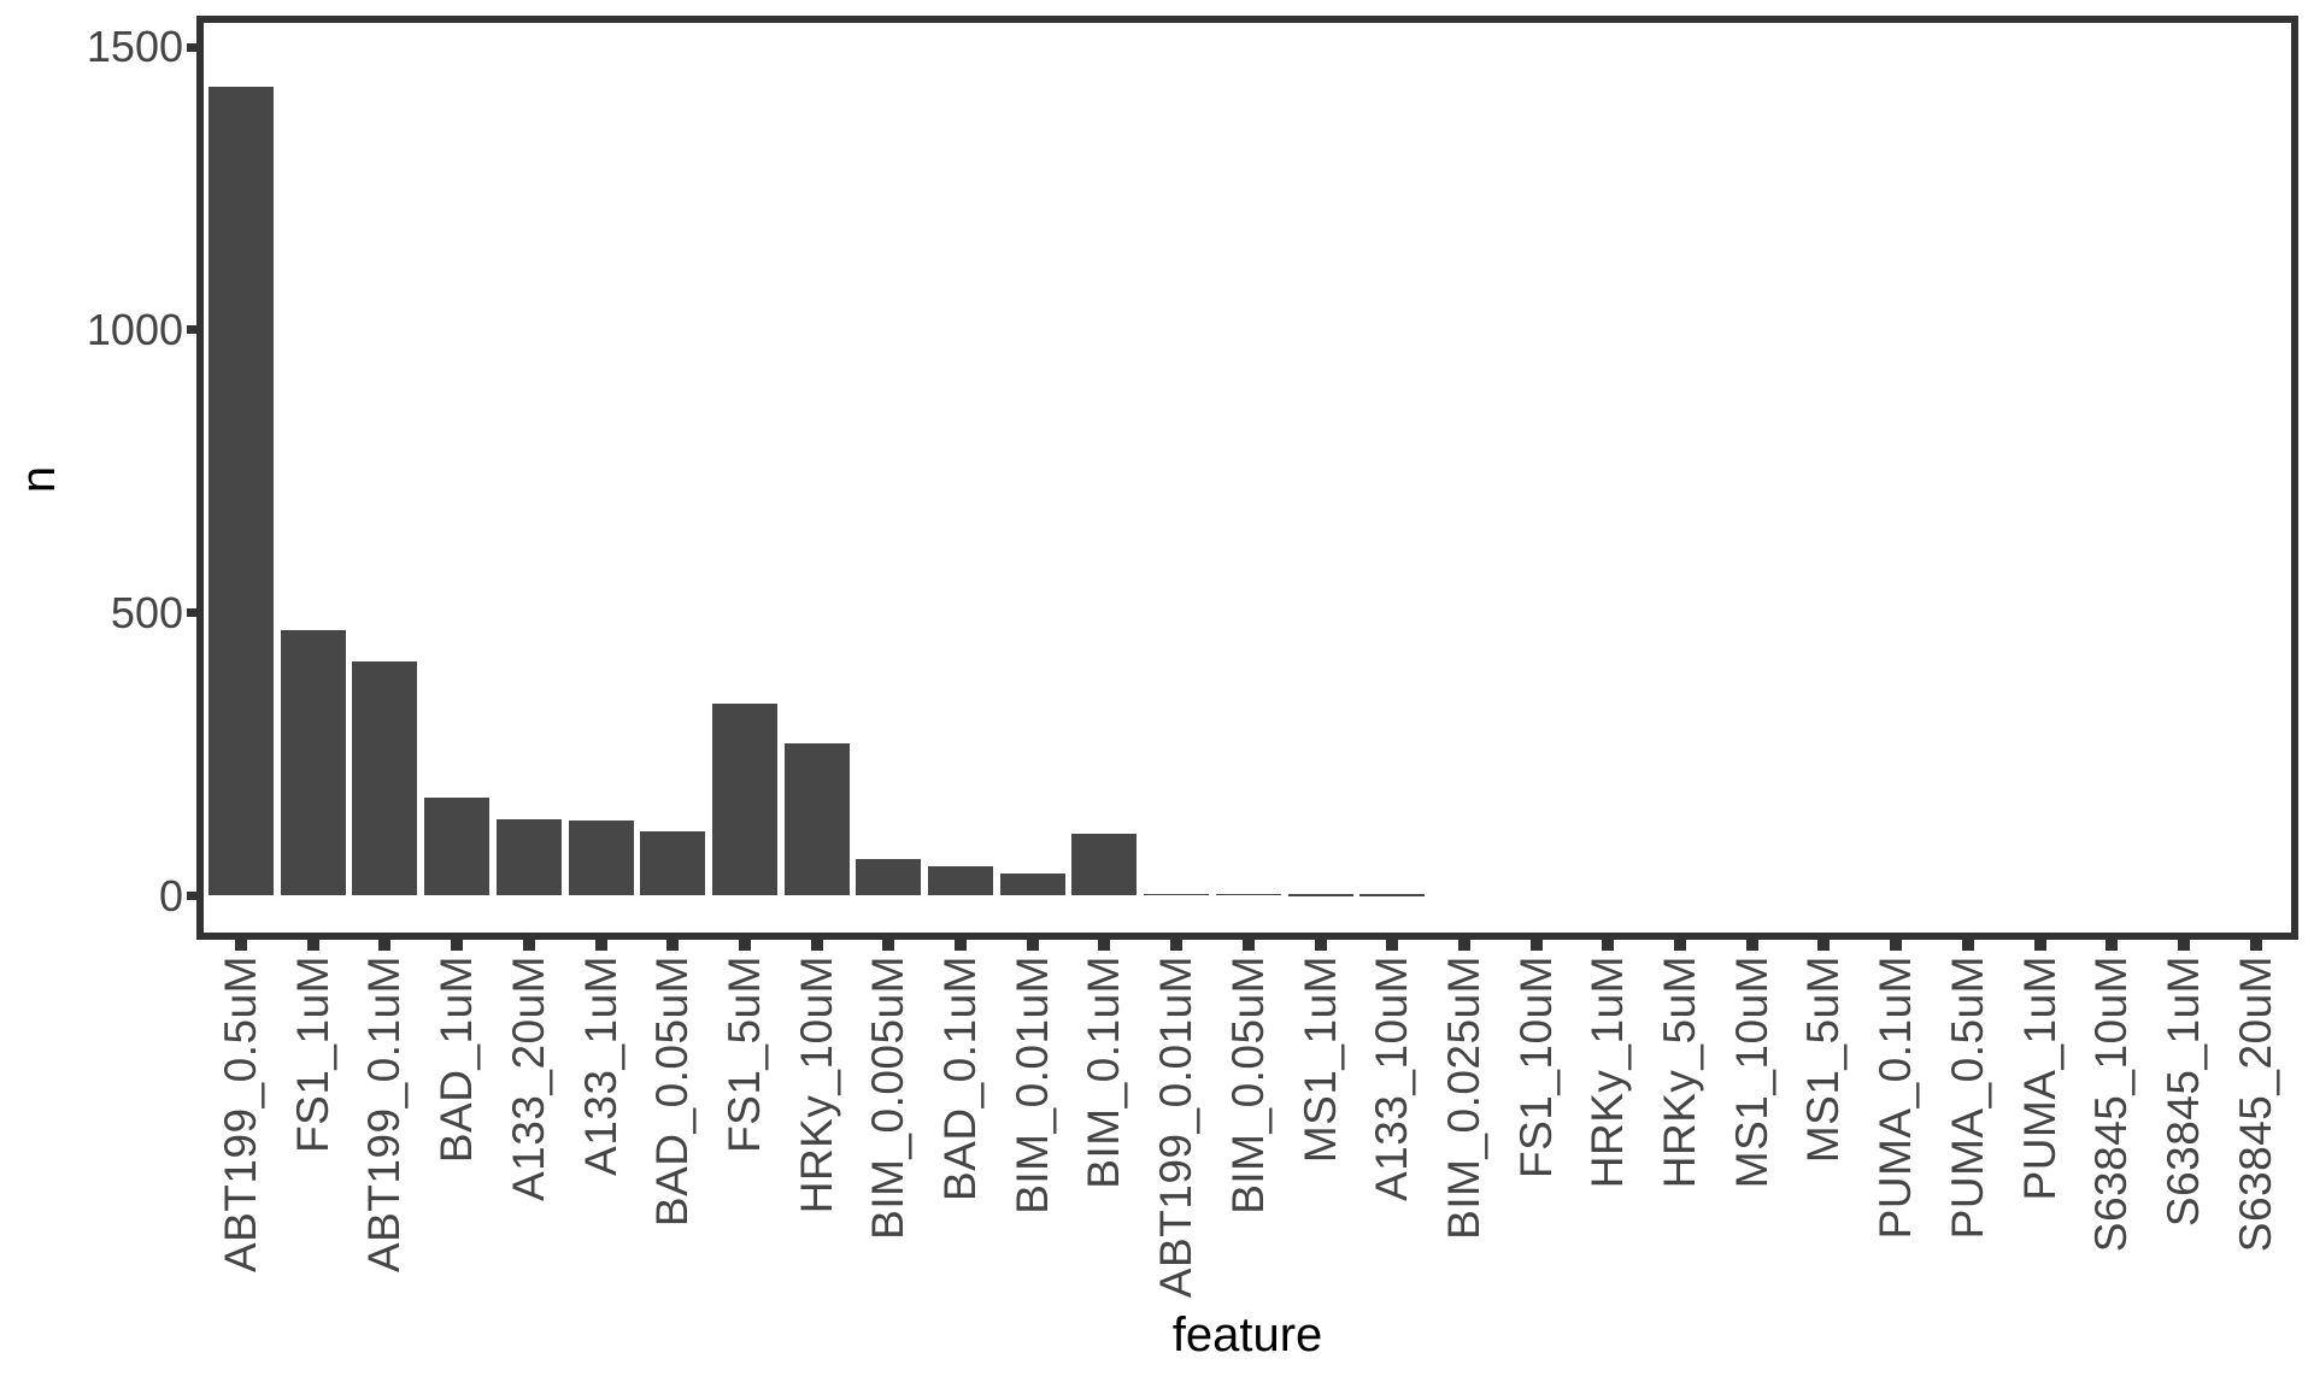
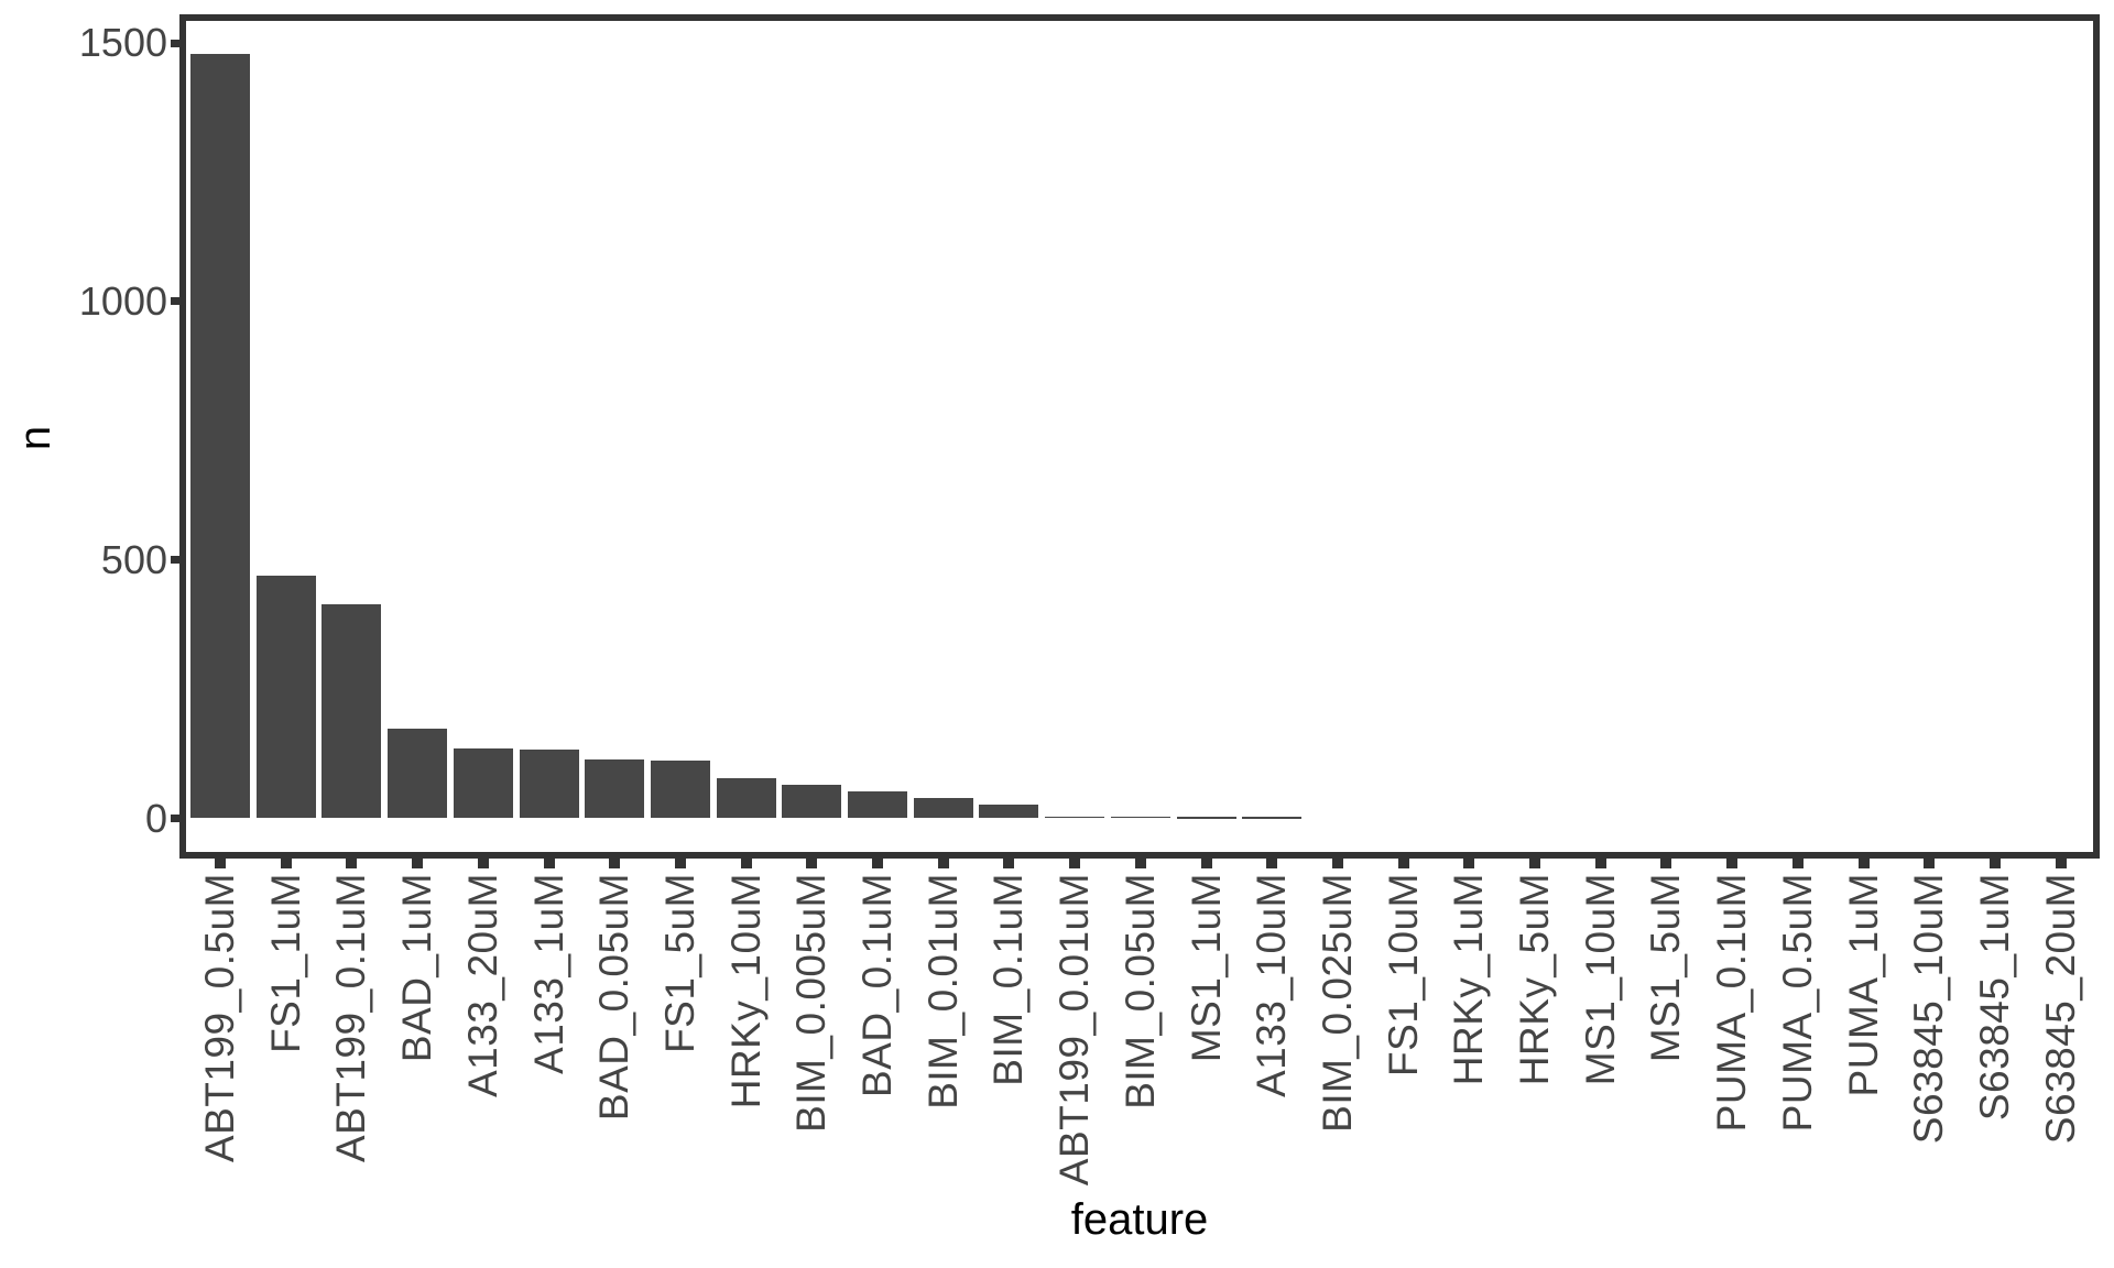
ABT199_0.5uM: 1430 -> 1480
FS1_5uM: 340 -> 110
HRKy_10uM: 270 -> 80
BIM_0.1uM: 110 -> 30
